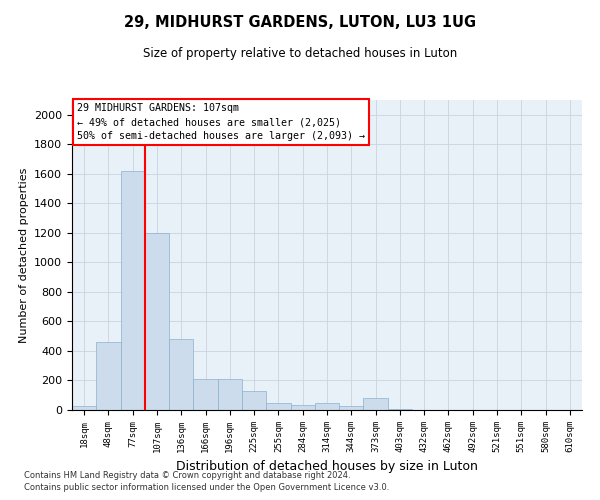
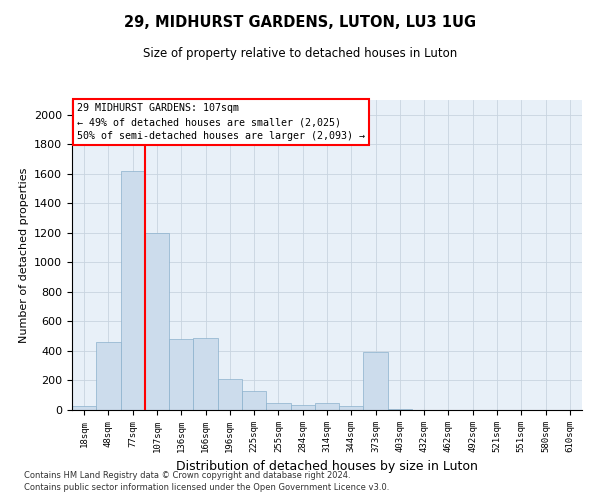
166sqm: 210 -> 490
373sqm: 80 -> 390
